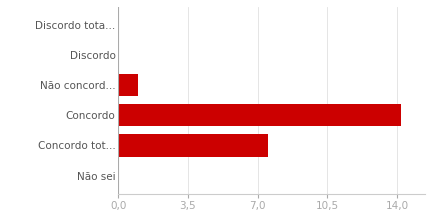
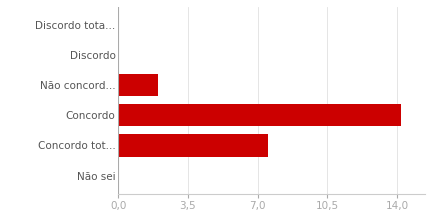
Não concord...: 1,0 -> 2,0
